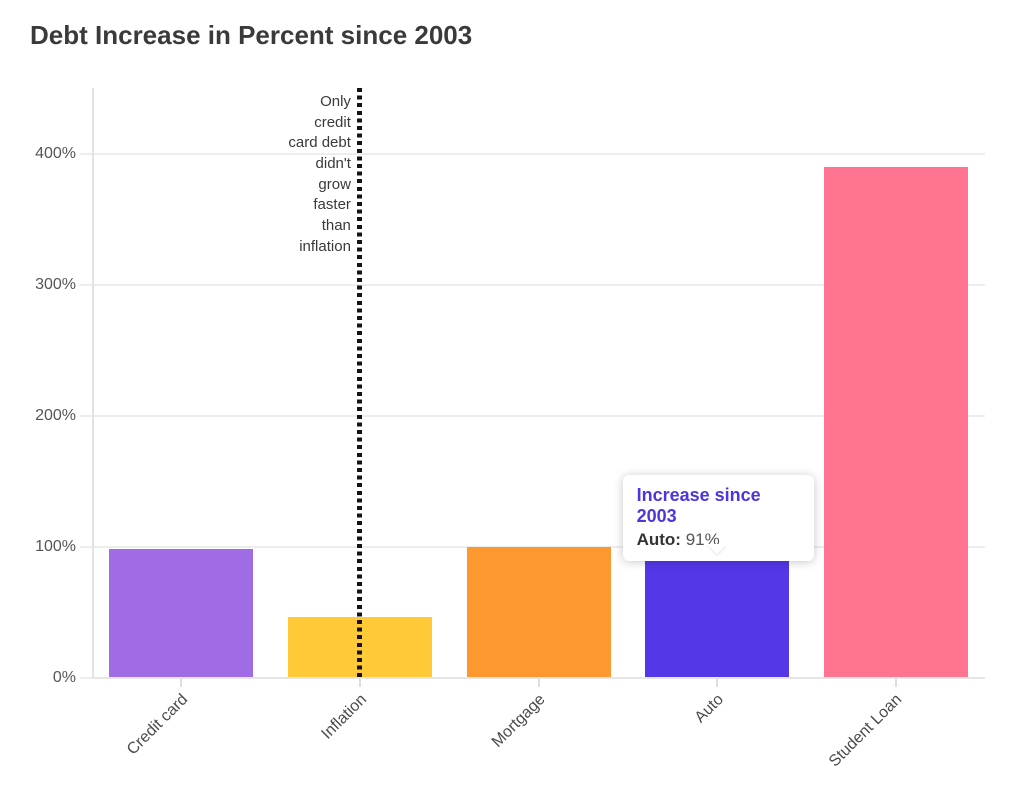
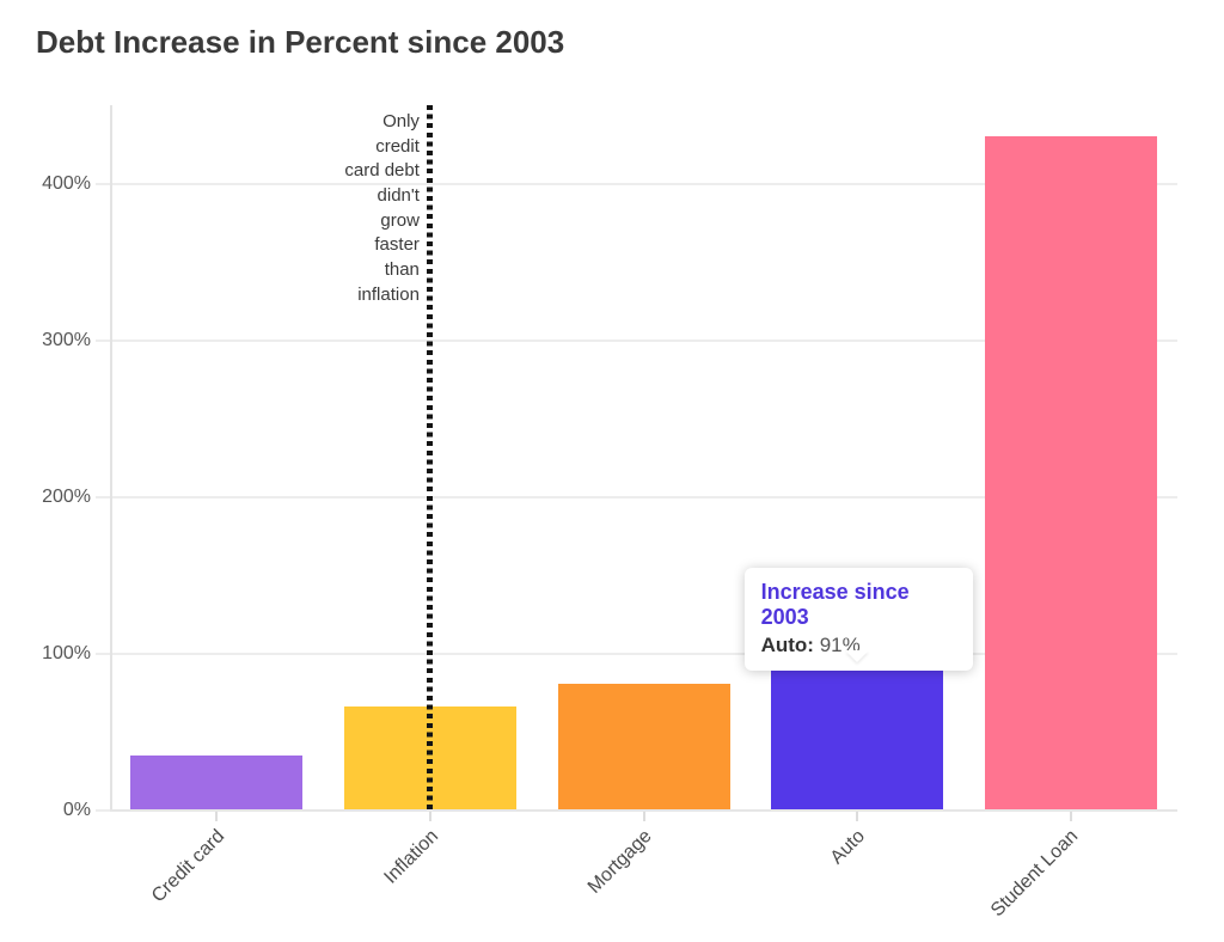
Credit card: 98% -> 34%
Inflation: 46% -> 66%
Mortgage: 99% -> 80%
Student Loan: 390% -> 430%
